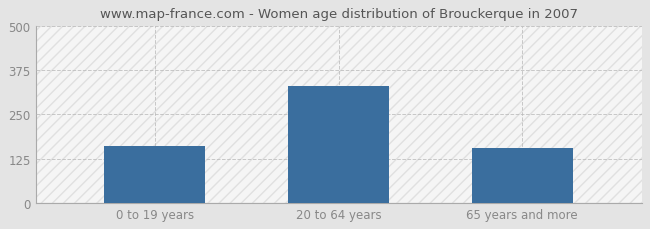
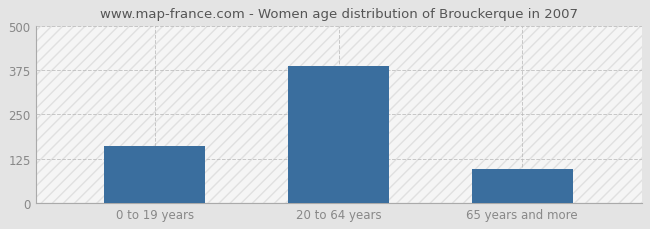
20 to 64 years: 330 -> 385
65 years and more: 155 -> 95
